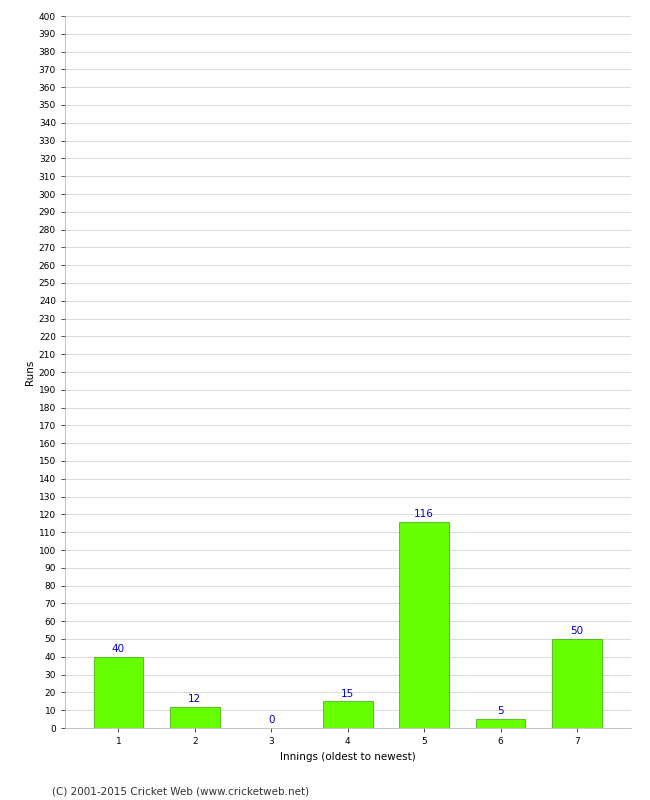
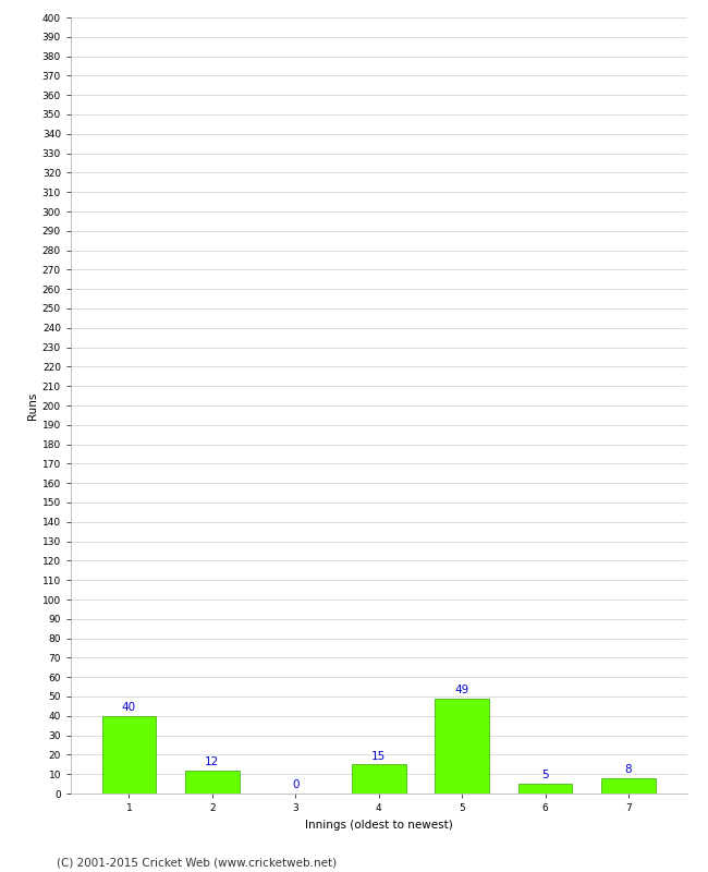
5: 116 -> 49
7: 50 -> 8
